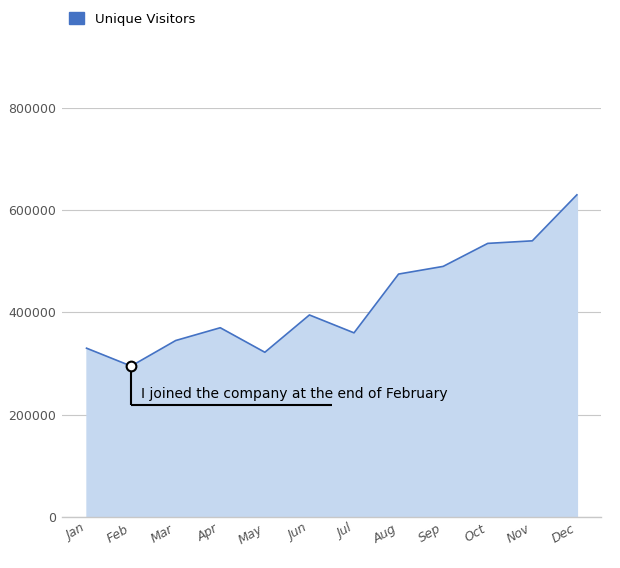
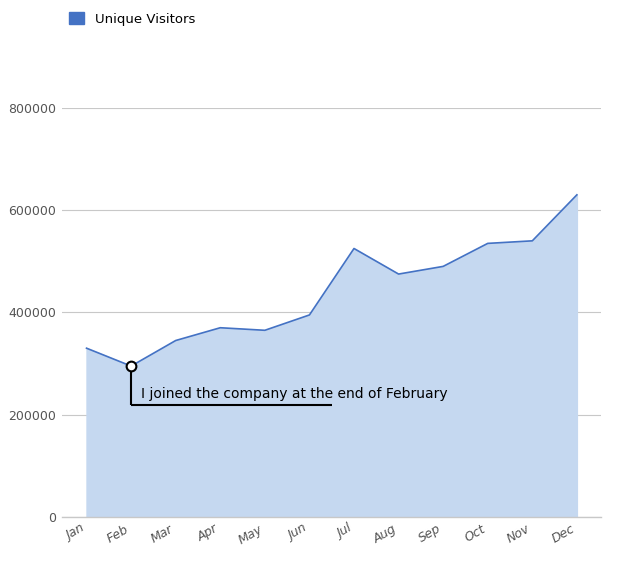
May: 322000 -> 365000
Jul: 360000 -> 525000
